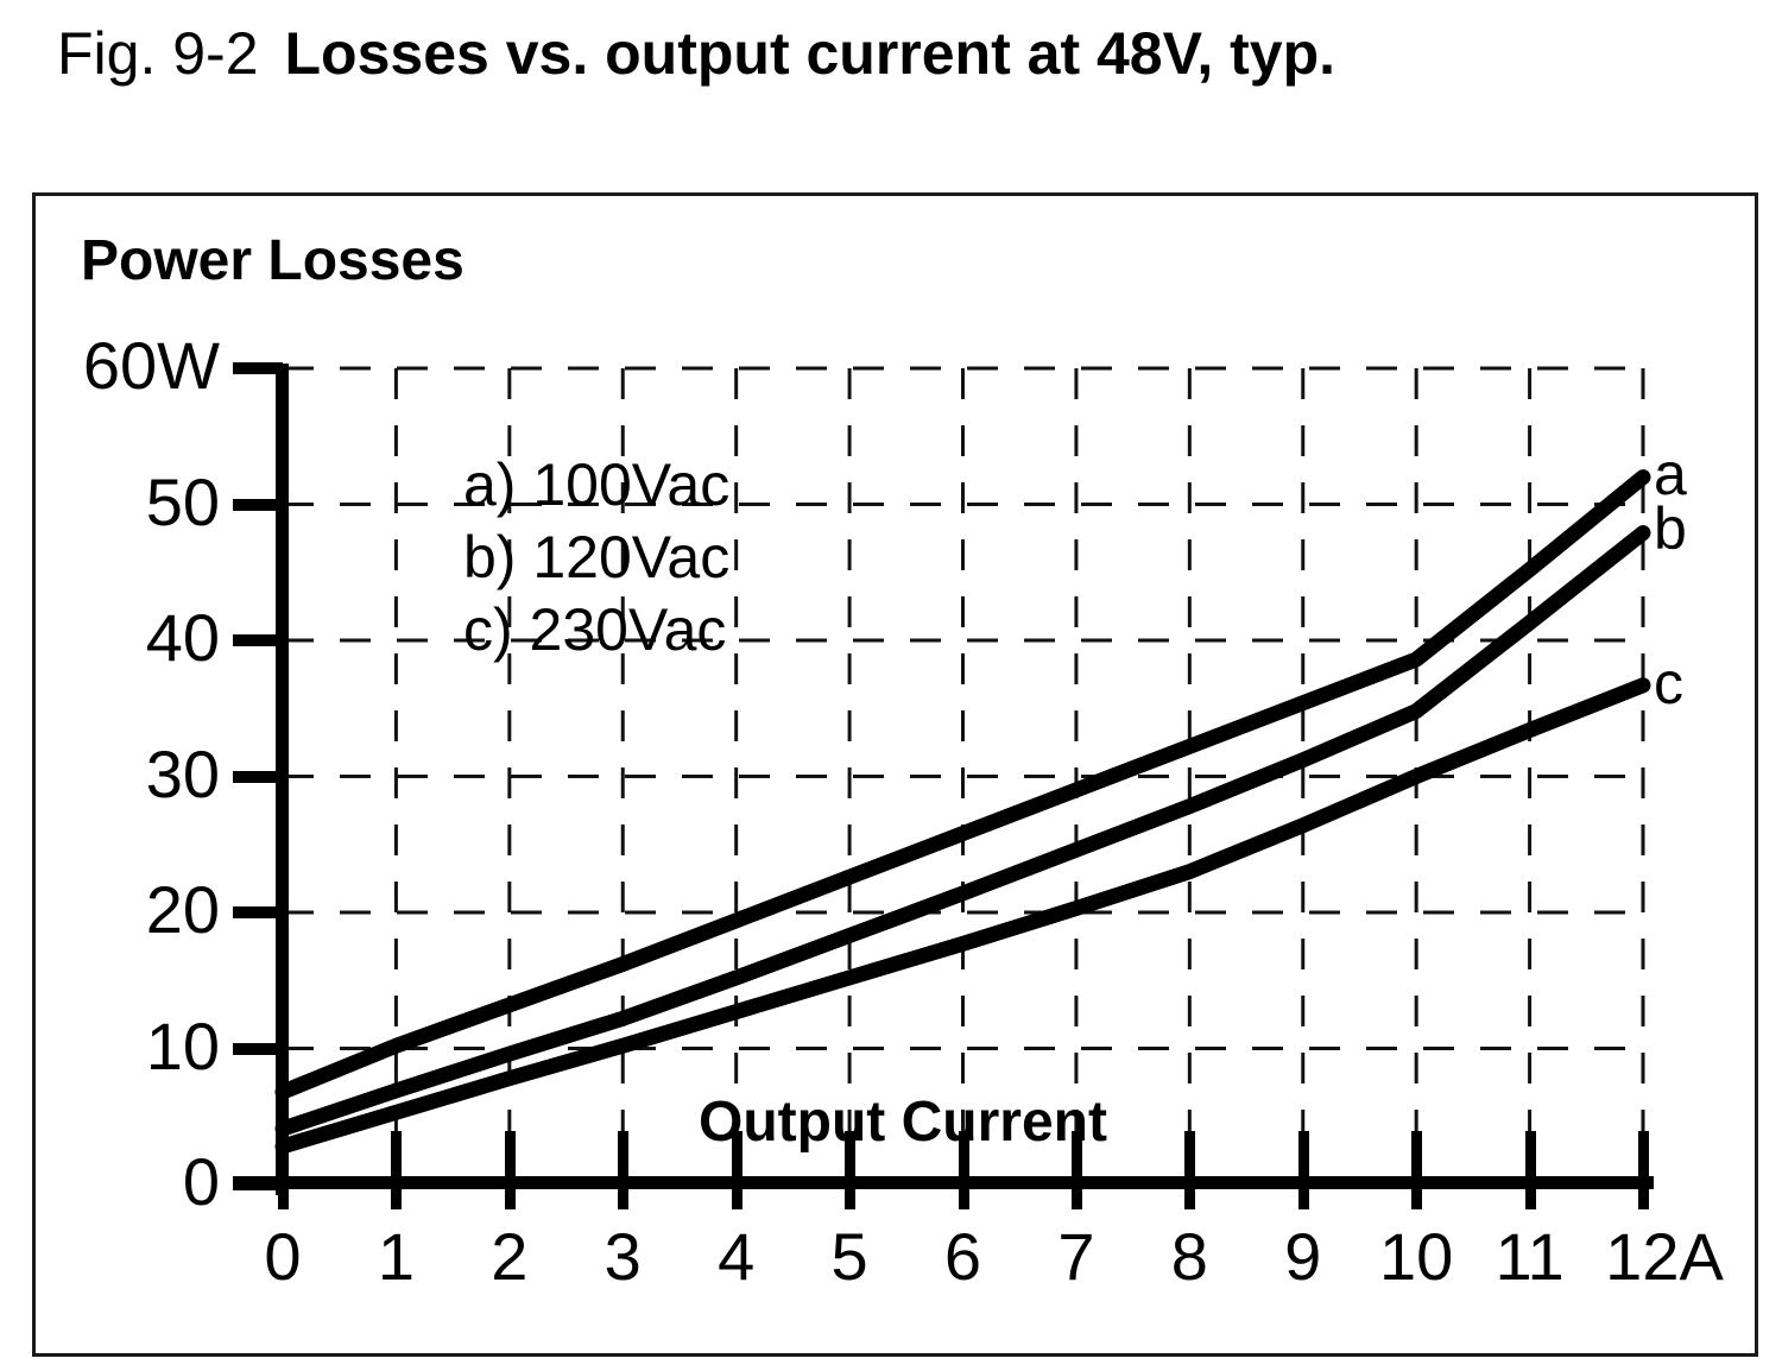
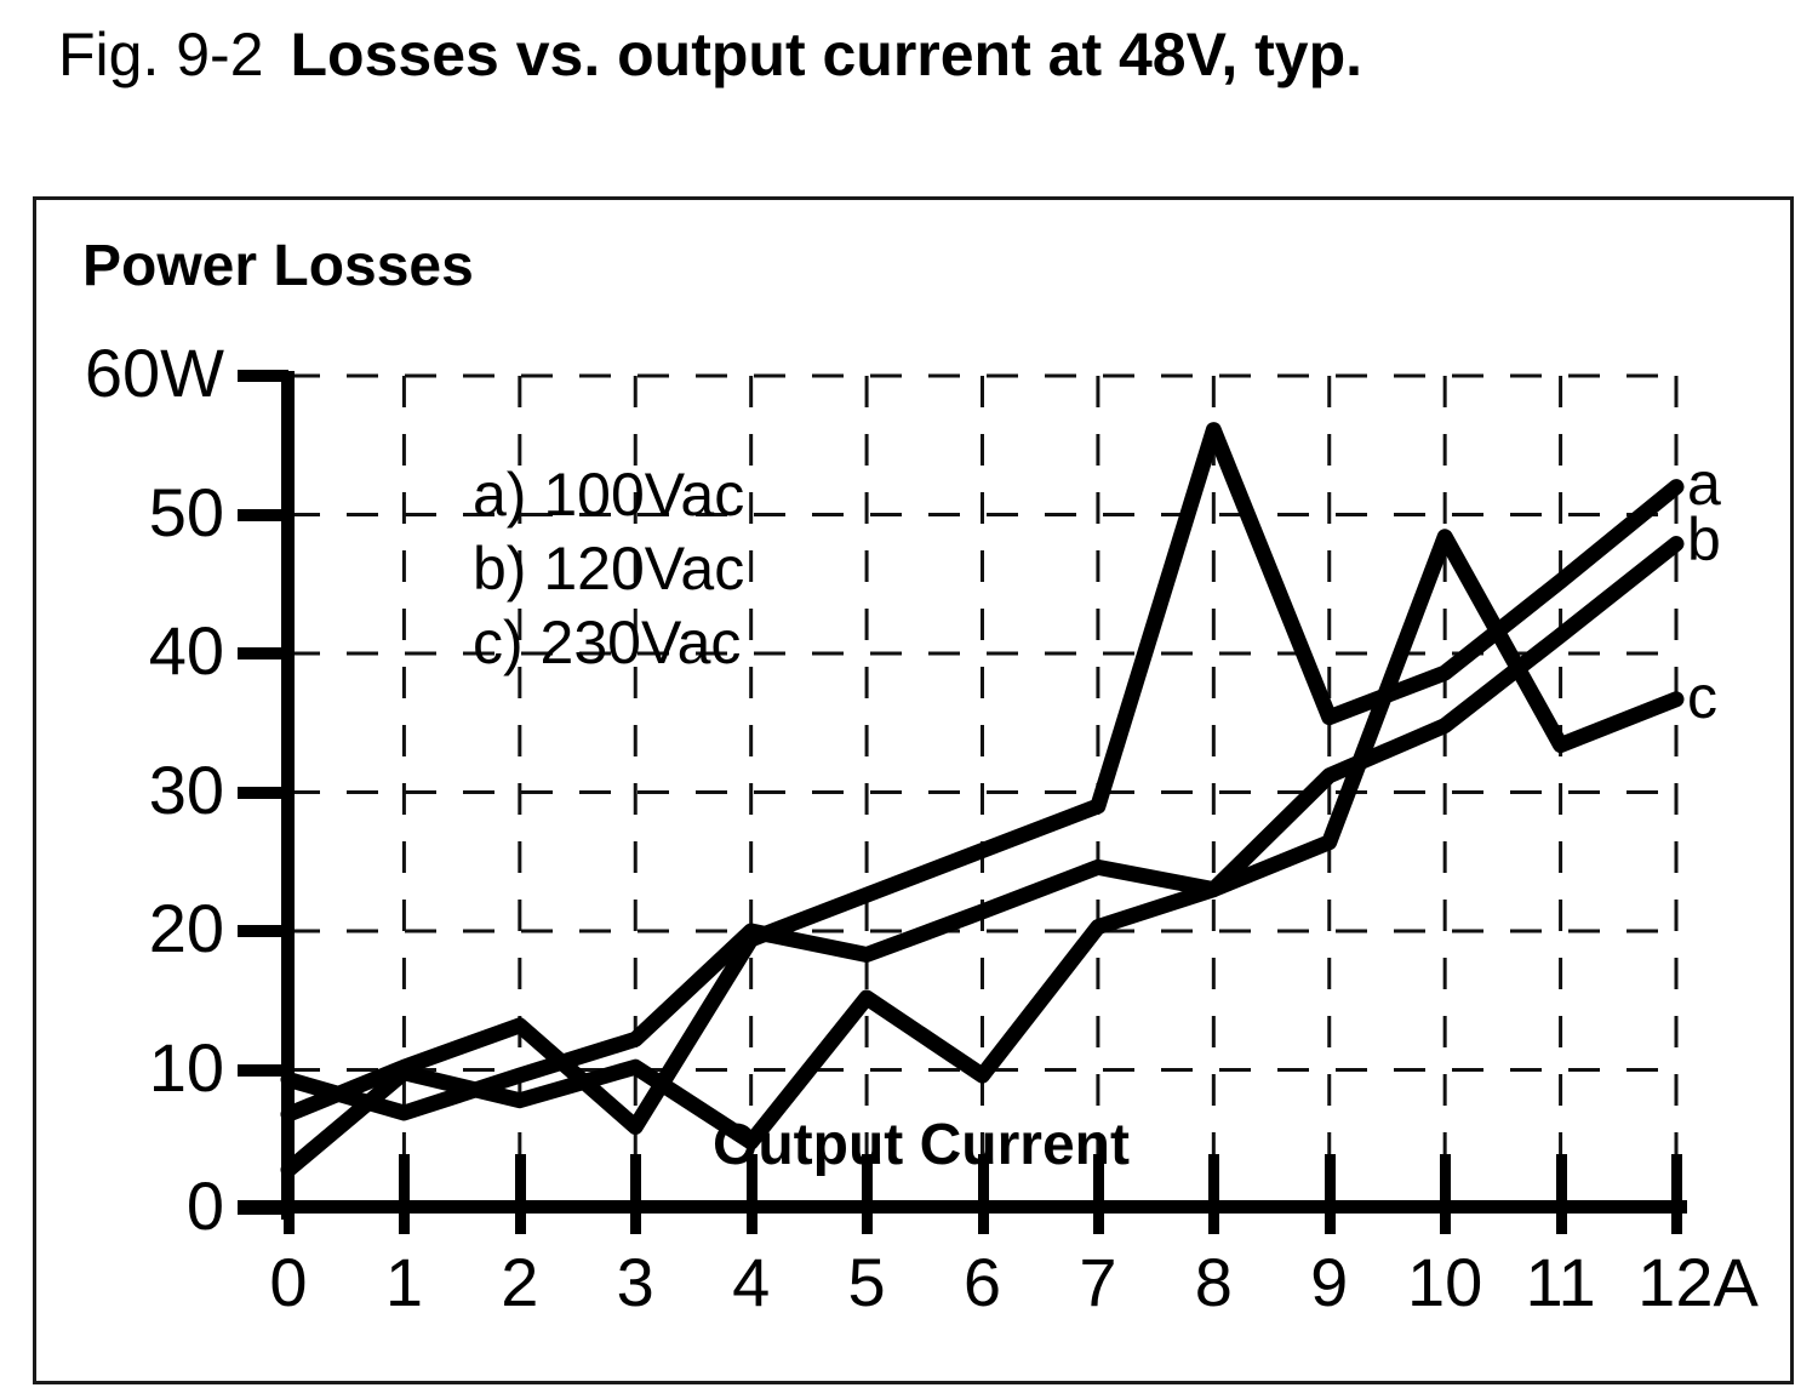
b) 120Vac/0: 4.1 -> 9.3
c) 230Vac/1: 5.3 -> 9.8
a) 100Vac/3: 16.2 -> 5.9
b) 120Vac/4: 15.2 -> 20.0
c) 230Vac/4: 12.7 -> 4.8
c) 230Vac/6: 17.7 -> 9.6
a) 100Vac/8: 32.2 -> 56.1
b) 120Vac/8: 27.8 -> 23.0
c) 230Vac/10: 30.0 -> 48.4
